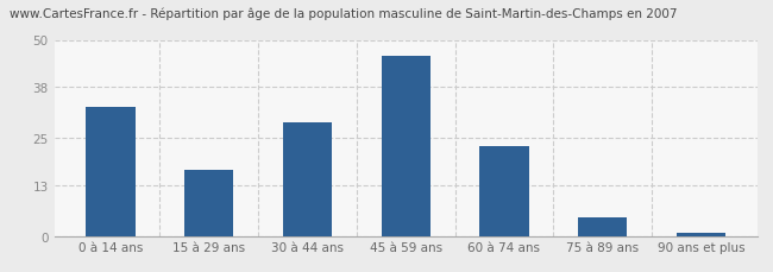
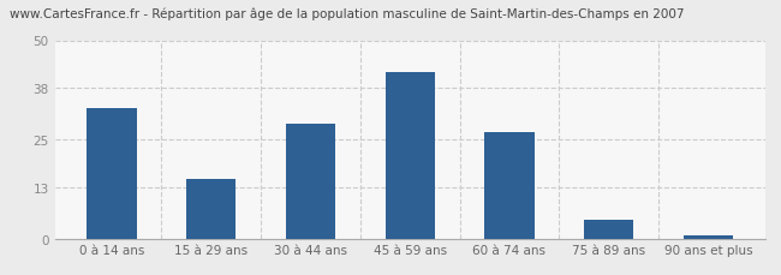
15 à 29 ans: 17 -> 15
45 à 59 ans: 46 -> 42
60 à 74 ans: 23 -> 27
